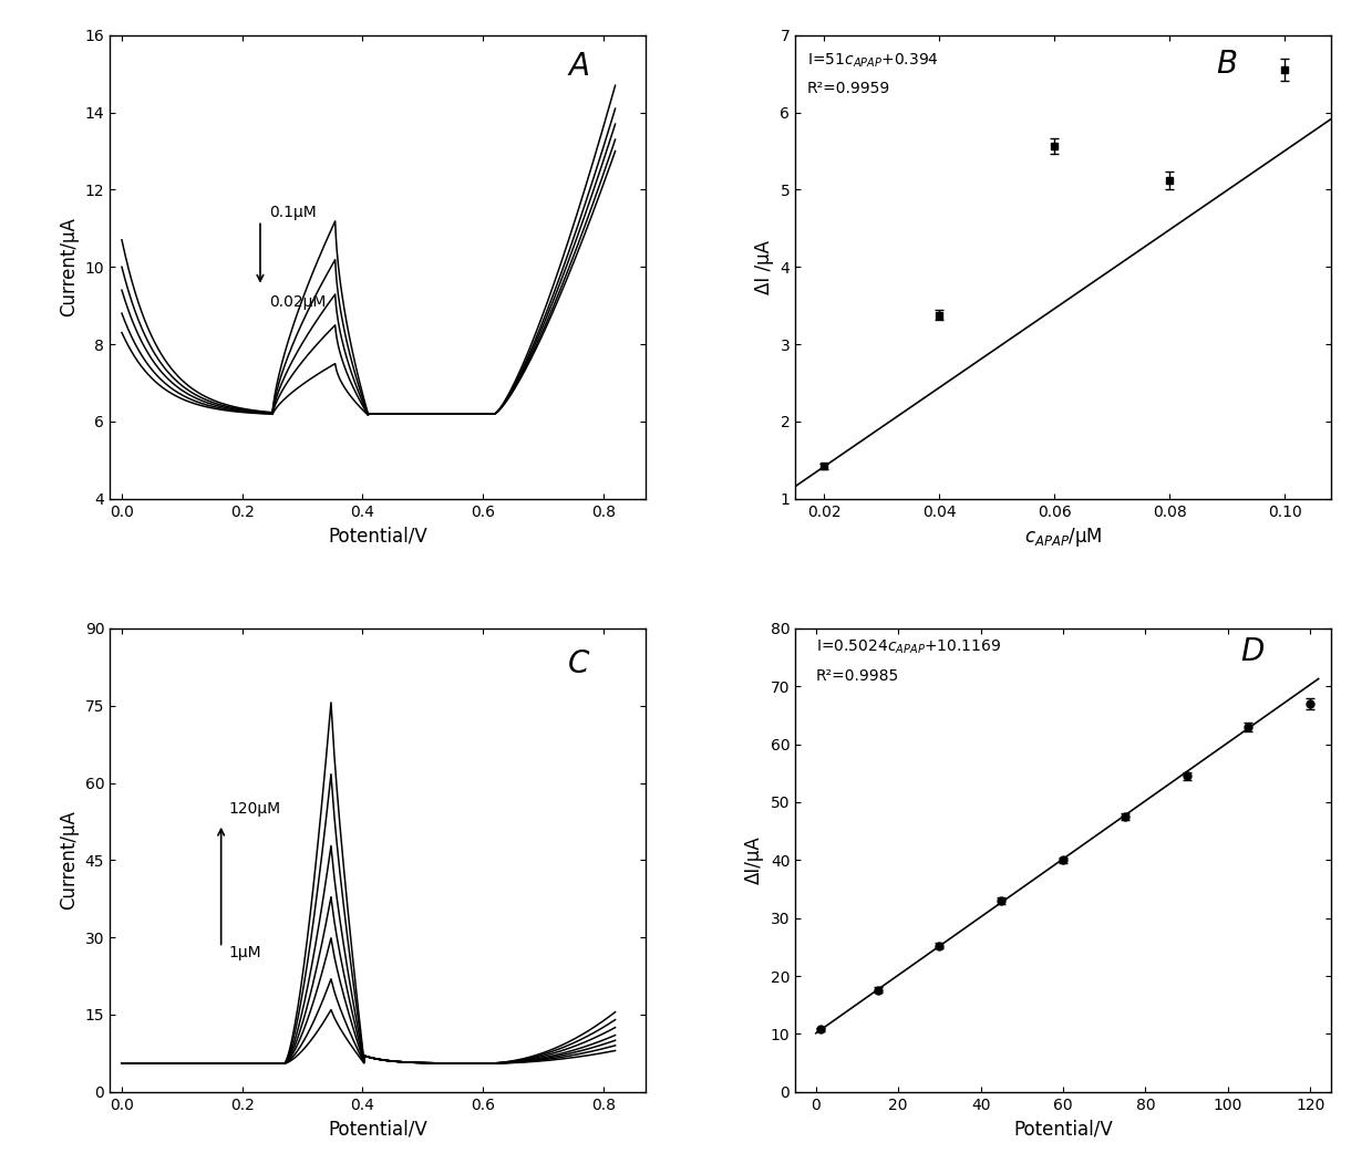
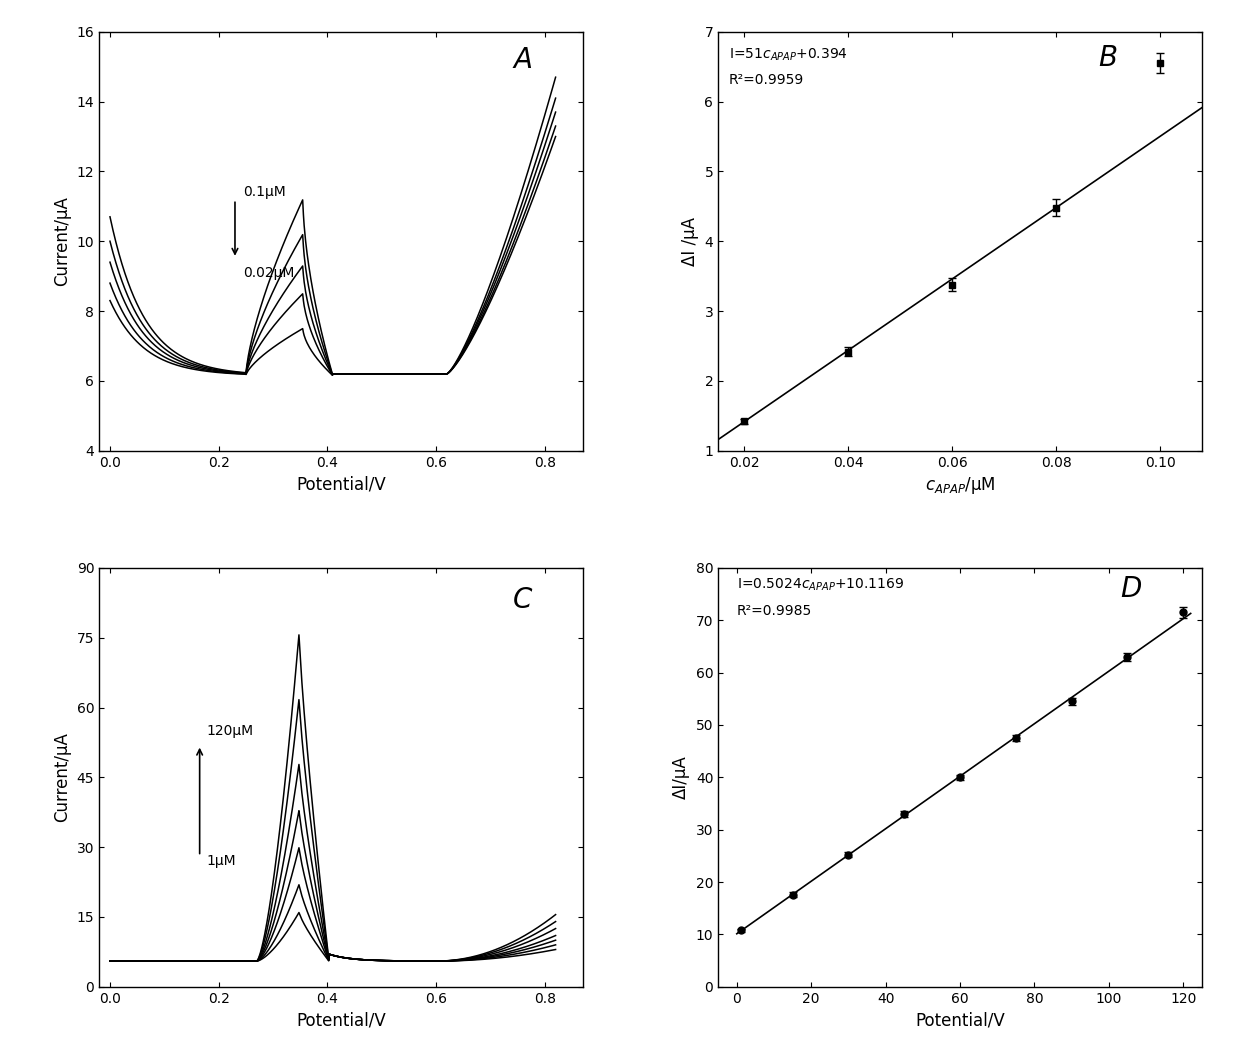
0.04: 3.38 -> 2.42
0.06: 5.56 -> 3.38
0.08: 5.12 -> 4.48
120: 67.0 -> 71.5
